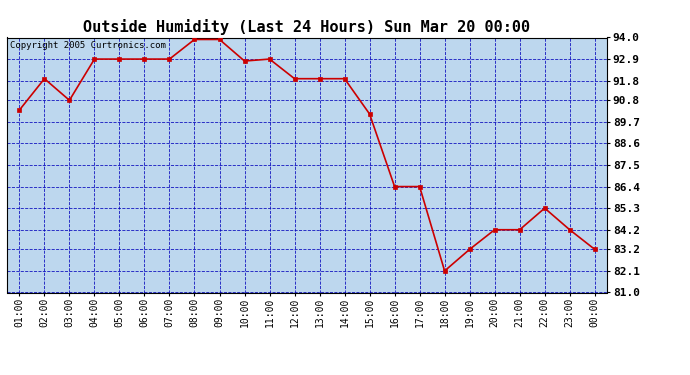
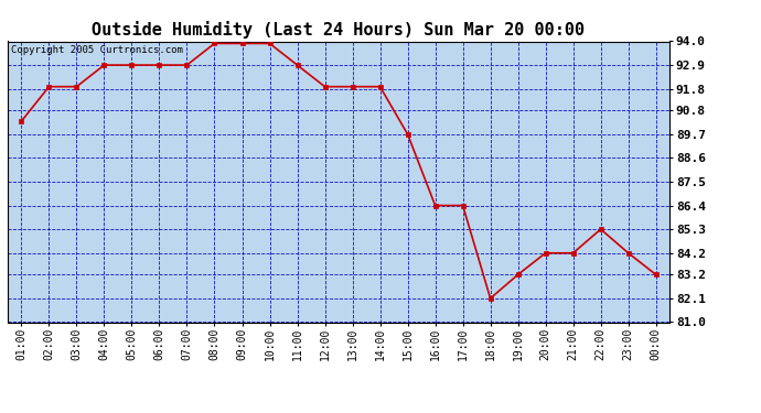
03:00: 90.8 -> 91.9
10:00: 92.8 -> 93.9
15:00: 90.1 -> 89.7
